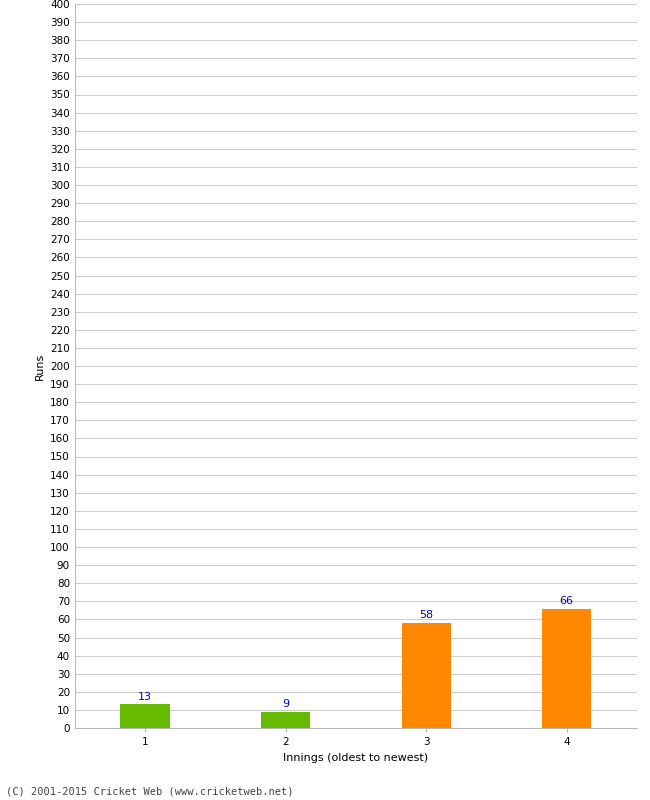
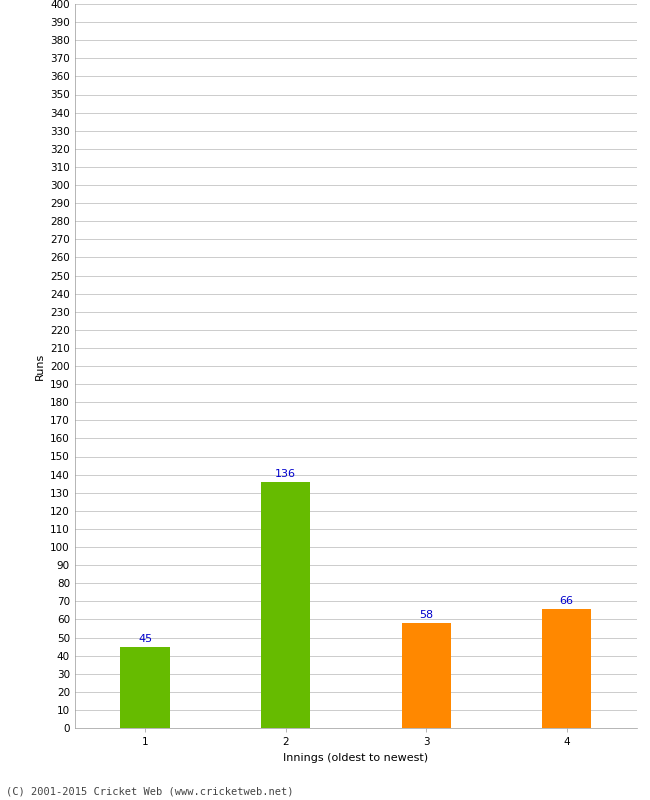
1: 13 -> 45
2: 9 -> 136
